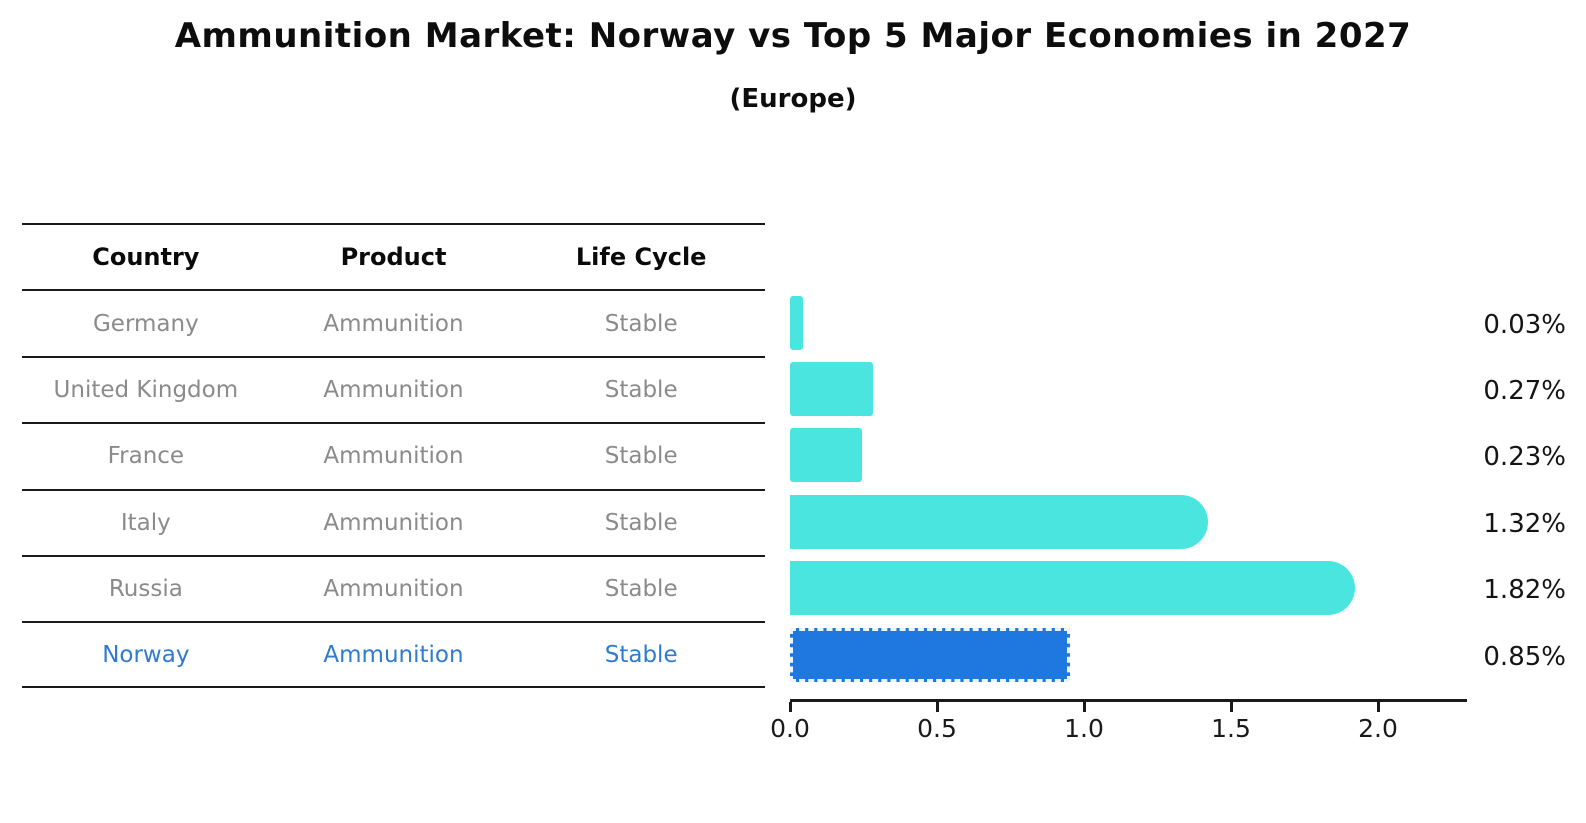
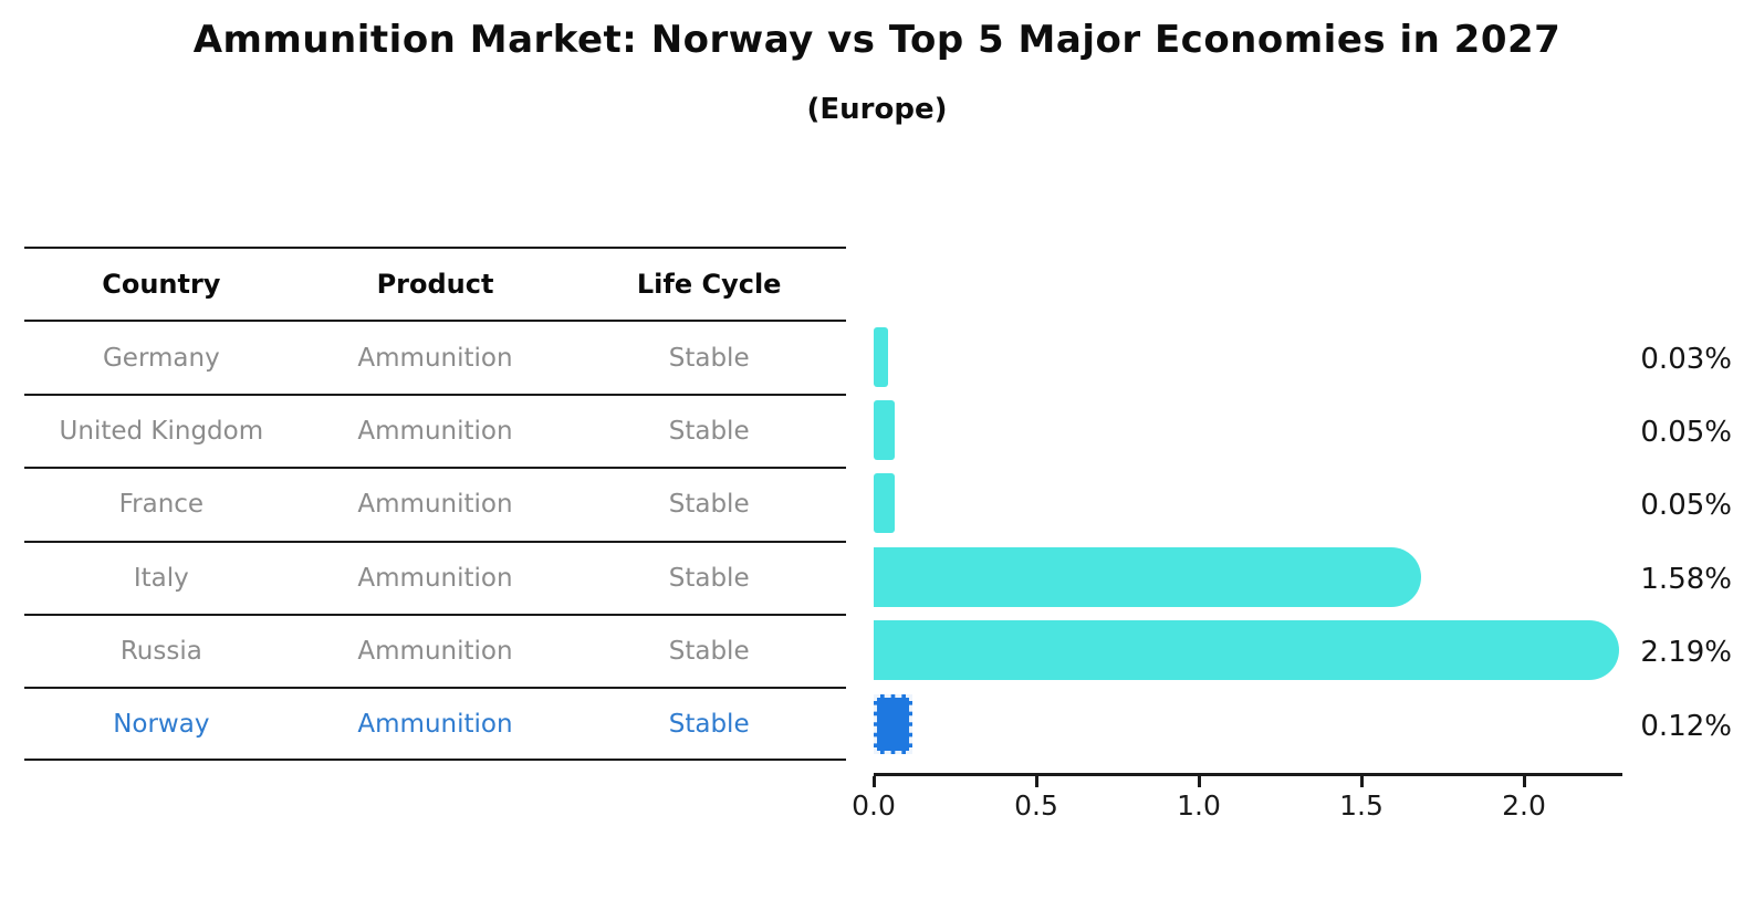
United Kingdom: 0.27% -> 0.05%
France: 0.23% -> 0.05%
Italy: 1.32% -> 1.58%
Russia: 1.82% -> 2.19%
Norway: 0.85% -> 0.12%
